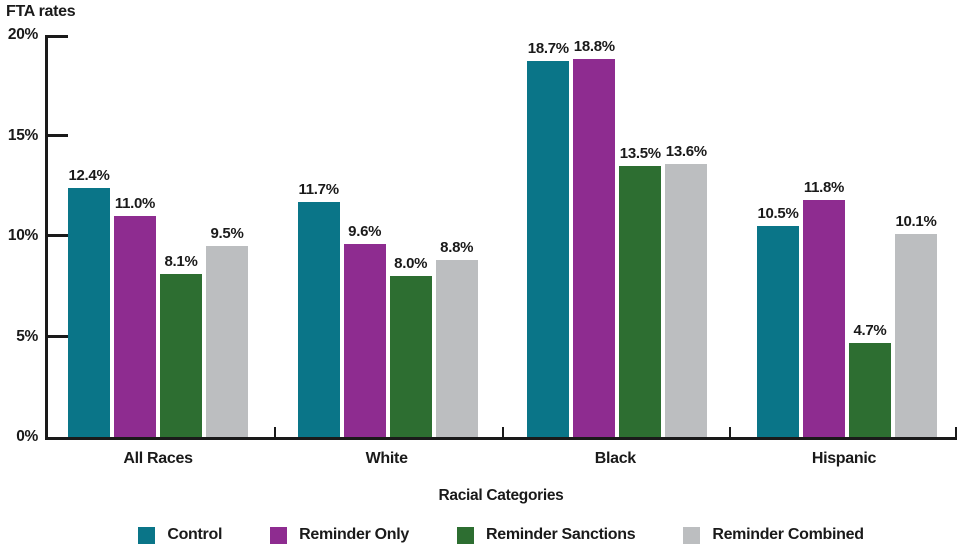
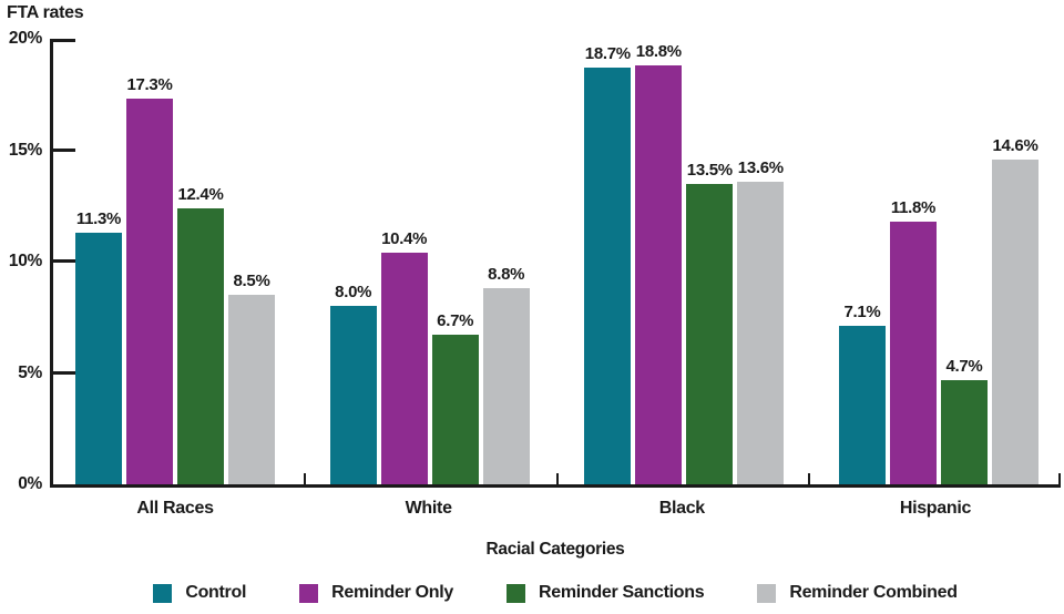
Control/All Races: 12.4% -> 11.3%
Reminder Only/All Races: 11.0% -> 17.3%
Reminder Sanctions/All Races: 8.1% -> 12.4%
Reminder Combined/All Races: 9.5% -> 8.5%
Control/White: 11.7% -> 8.0%
Reminder Only/White: 9.6% -> 10.4%
Reminder Sanctions/White: 8.0% -> 6.7%
Control/Hispanic: 10.5% -> 7.1%
Reminder Combined/Hispanic: 10.1% -> 14.6%
